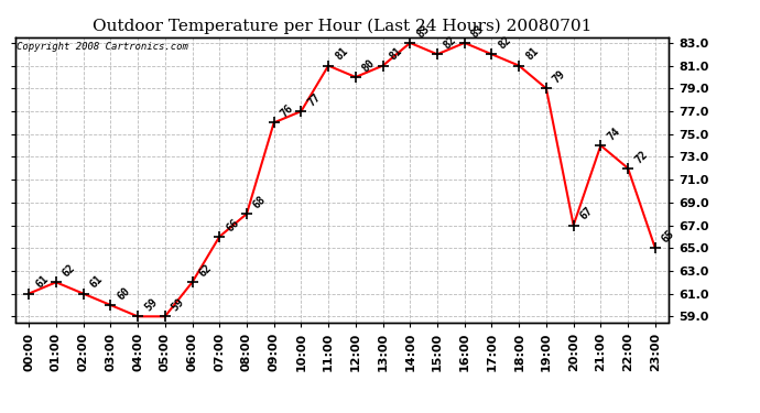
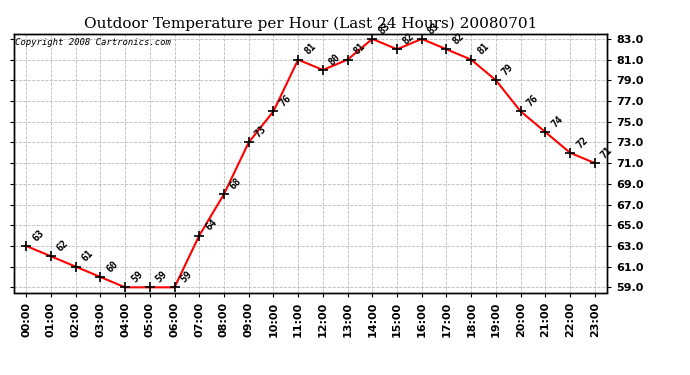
00:00: 61 -> 63
06:00: 62 -> 59
07:00: 66 -> 64
09:00: 76 -> 73
10:00: 77 -> 76
20:00: 67 -> 76
23:00: 65 -> 71
